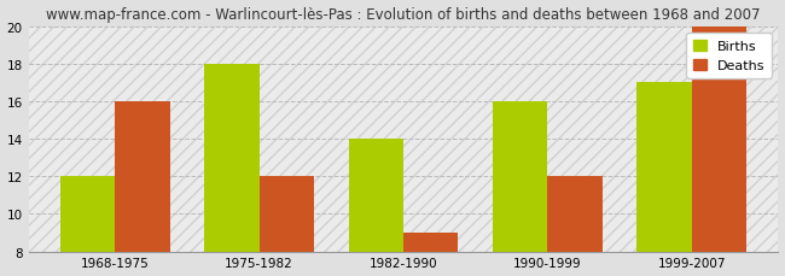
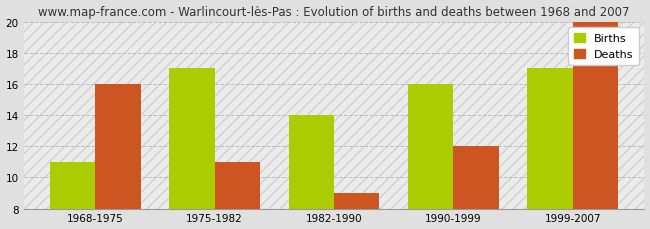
Births/1968-1975: 12 -> 11
Births/1975-1982: 18 -> 17
Deaths/1975-1982: 12 -> 11
